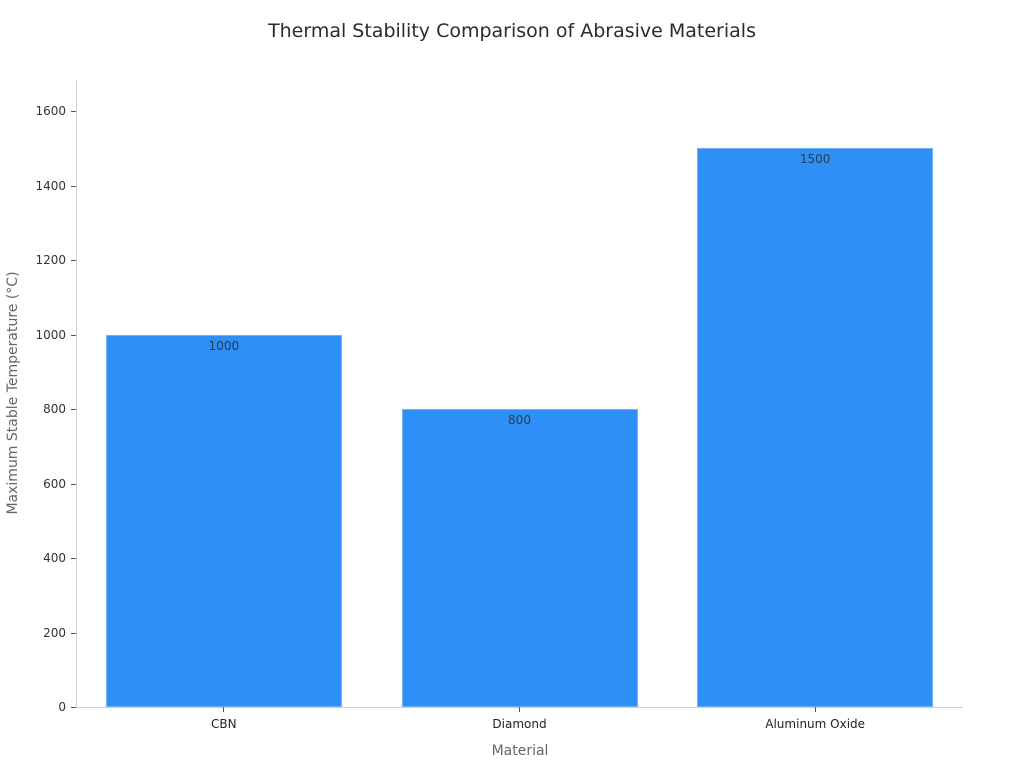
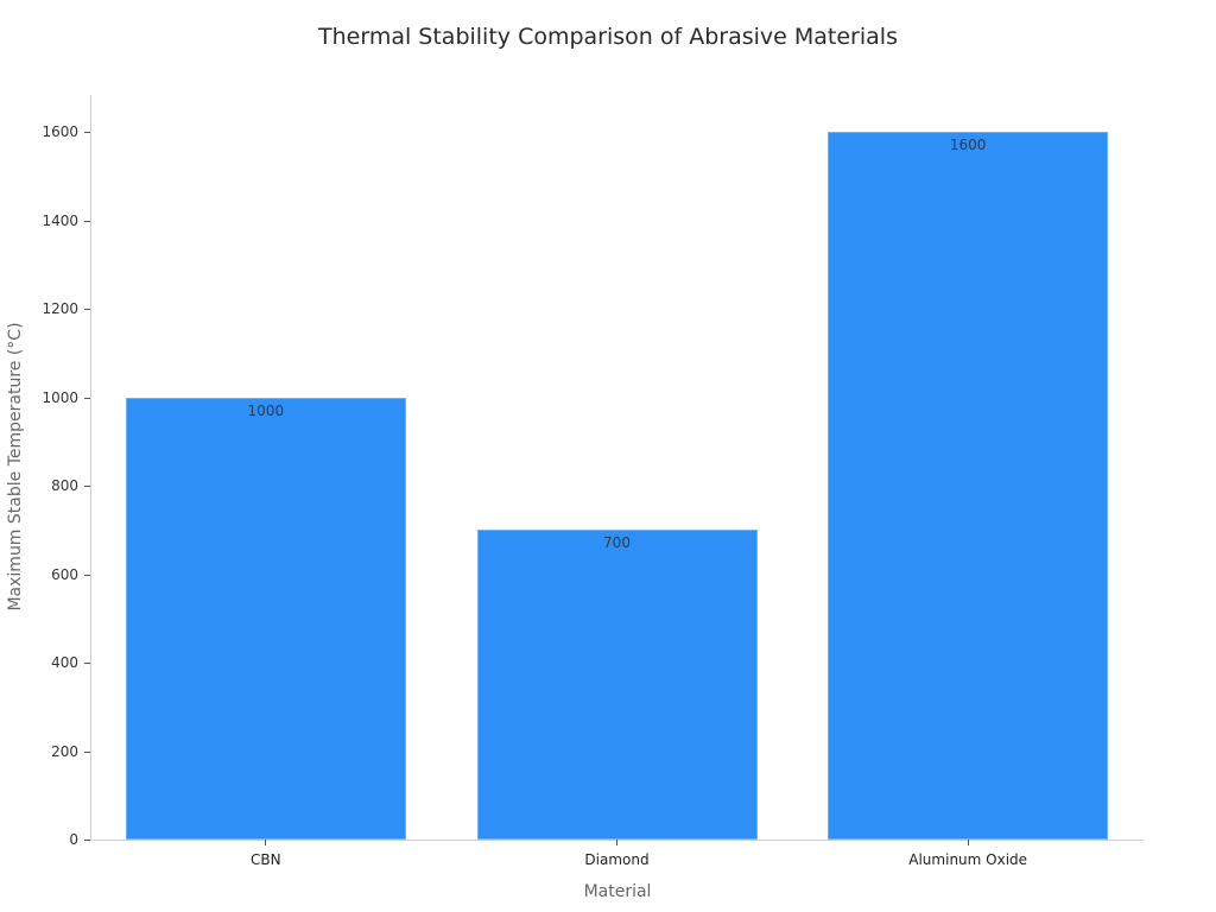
Diamond: 800 -> 700
Aluminum Oxide: 1500 -> 1600
